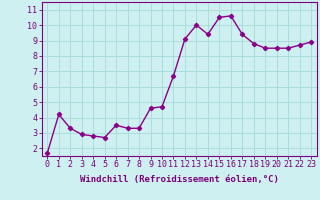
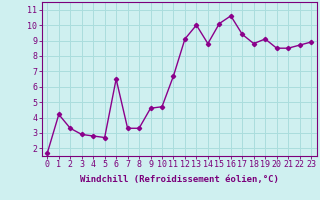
6: 3.5 -> 6.5
14: 9.4 -> 8.8
15: 10.5 -> 10.1
19: 8.5 -> 9.1
